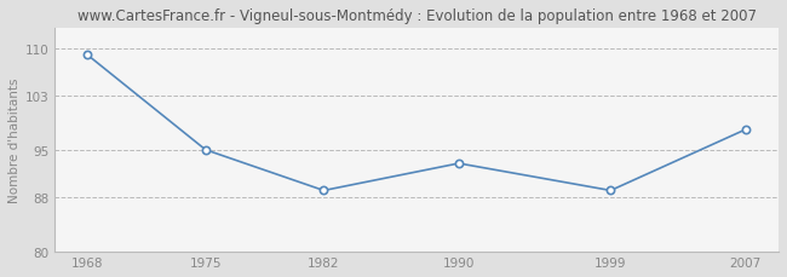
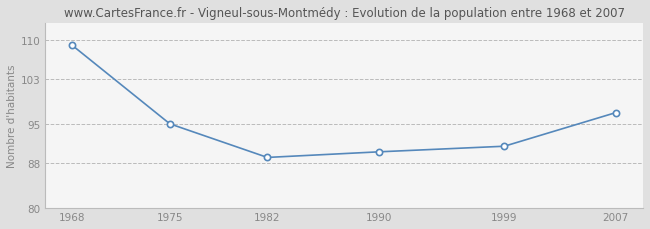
1990: 93 -> 90
1999: 89 -> 91
2007: 98 -> 97
